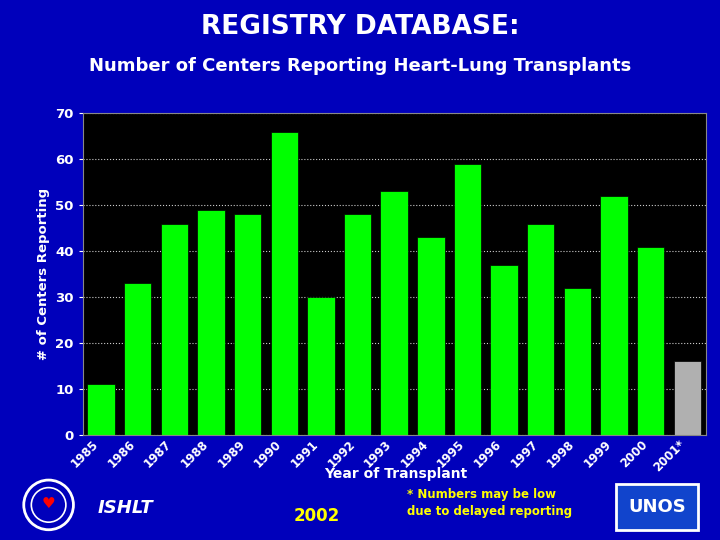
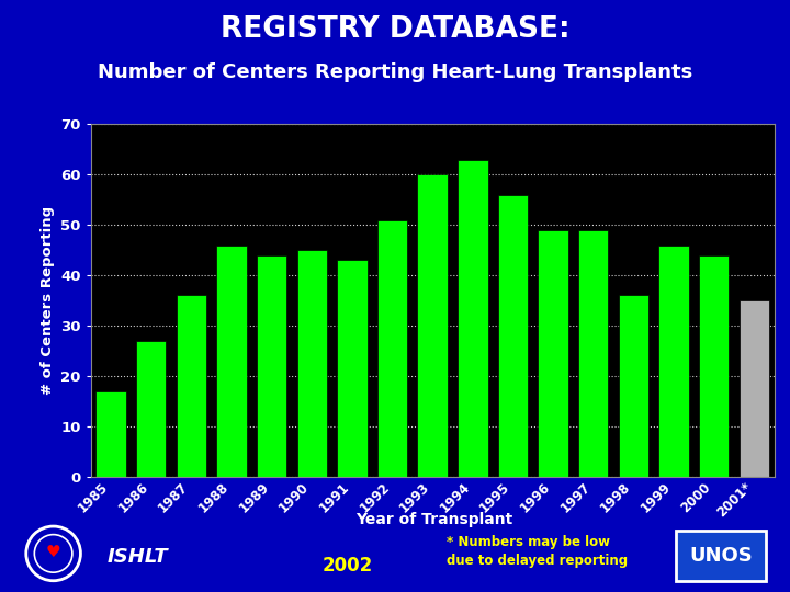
1985: 11 -> 17
1986: 33 -> 27
1987: 46 -> 36
1988: 49 -> 46
1989: 48 -> 44
1990: 66 -> 45
1991: 30 -> 43
1992: 48 -> 51
1993: 53 -> 60
1994: 43 -> 63
1995: 59 -> 56
1996: 37 -> 49
1997: 46 -> 49
1998: 32 -> 36
1999: 52 -> 46
2000: 41 -> 44
2001*: 16 -> 35
